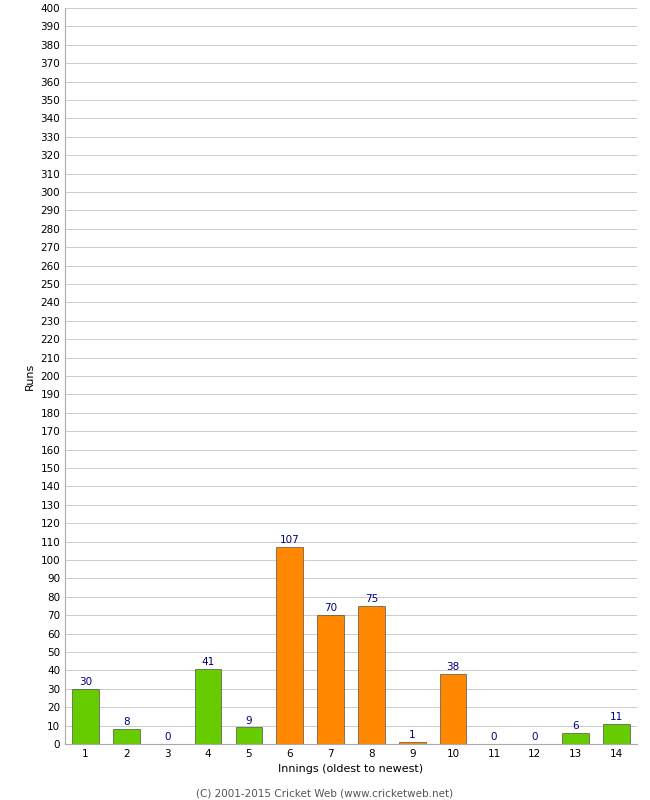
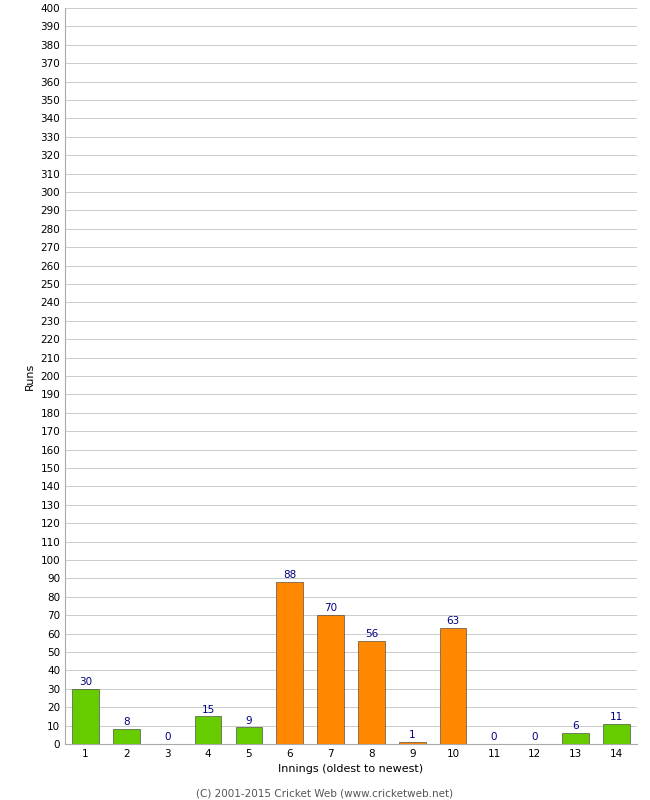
4: 41 -> 15
6: 107 -> 88
8: 75 -> 56
10: 38 -> 63
